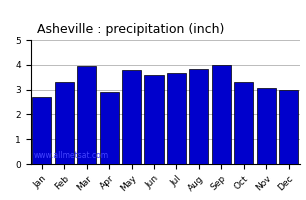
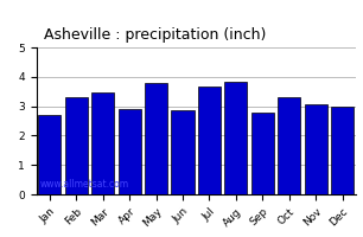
Mar: 3.95 -> 3.45
Jun: 3.60 -> 2.85
Sep: 4.00 -> 2.80
